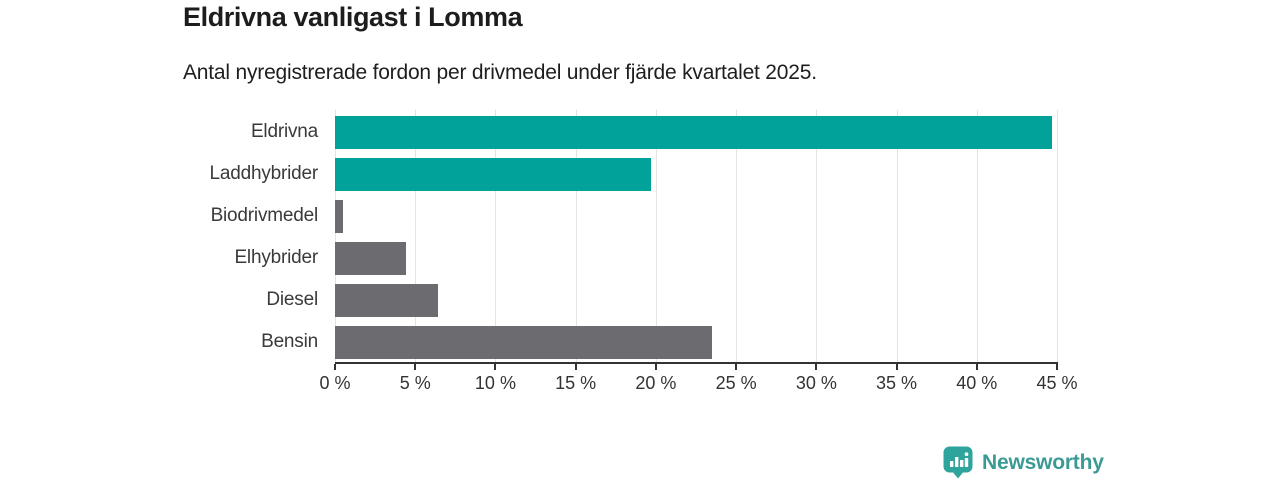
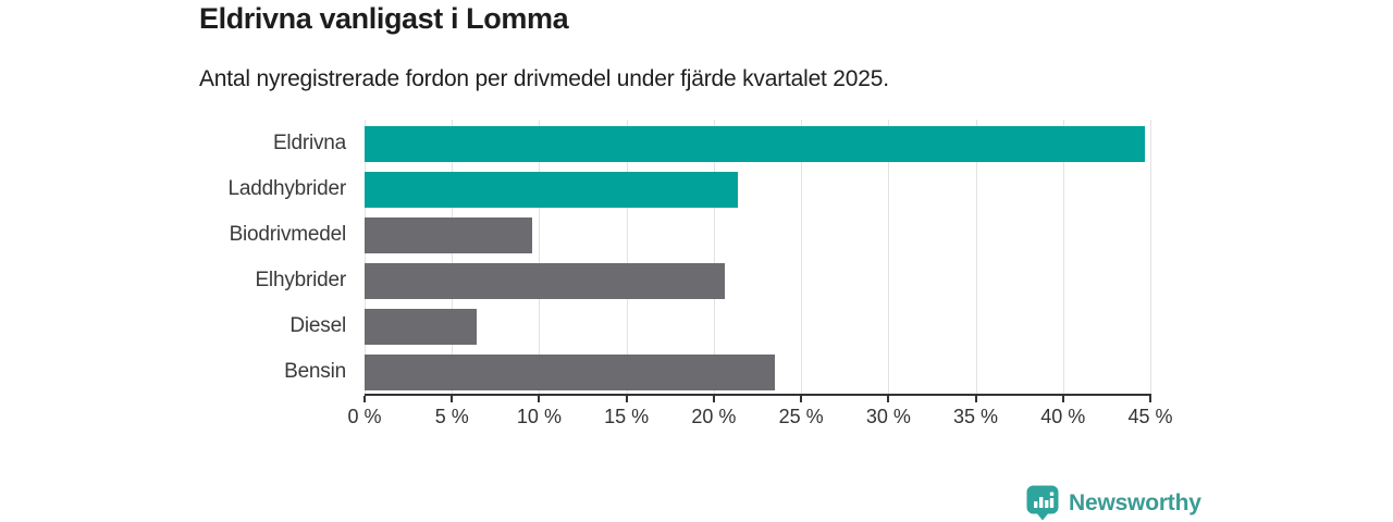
Laddhybrider: 19.7% -> 21.4%
Biodrivmedel: 0.5% -> 9.6%
Elhybrider: 4.4% -> 20.6%
